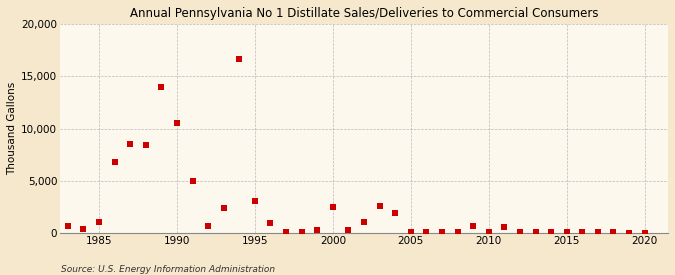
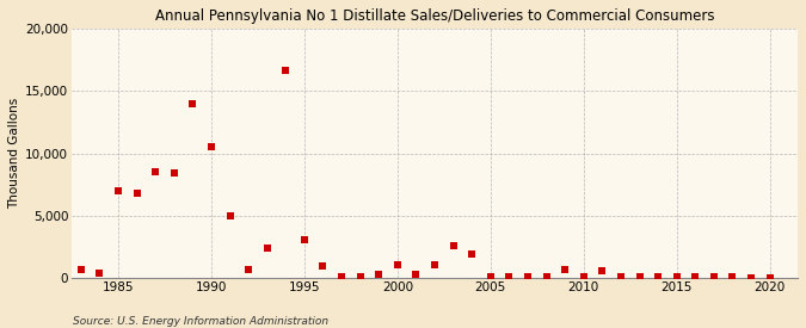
1985: 1,100 -> 7,000
2000: 2,500 -> 1,000
